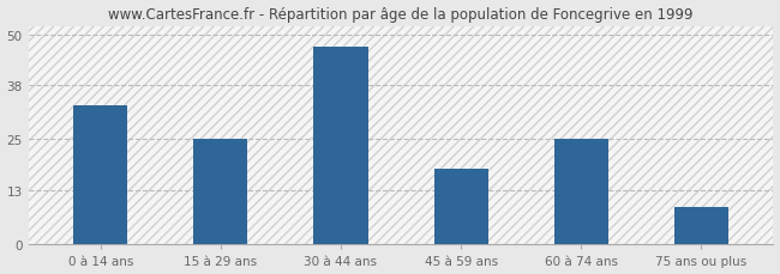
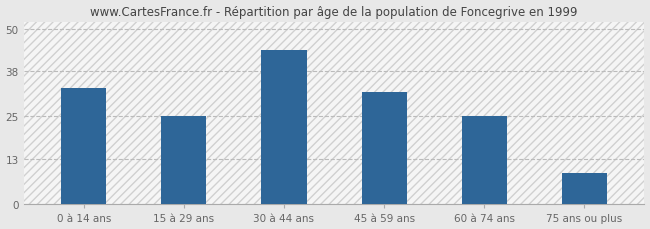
30 à 44 ans: 47 -> 44
45 à 59 ans: 18 -> 32
